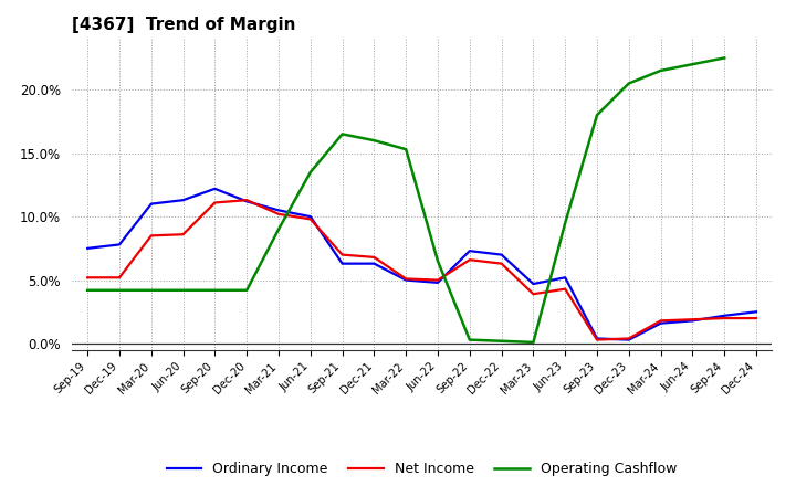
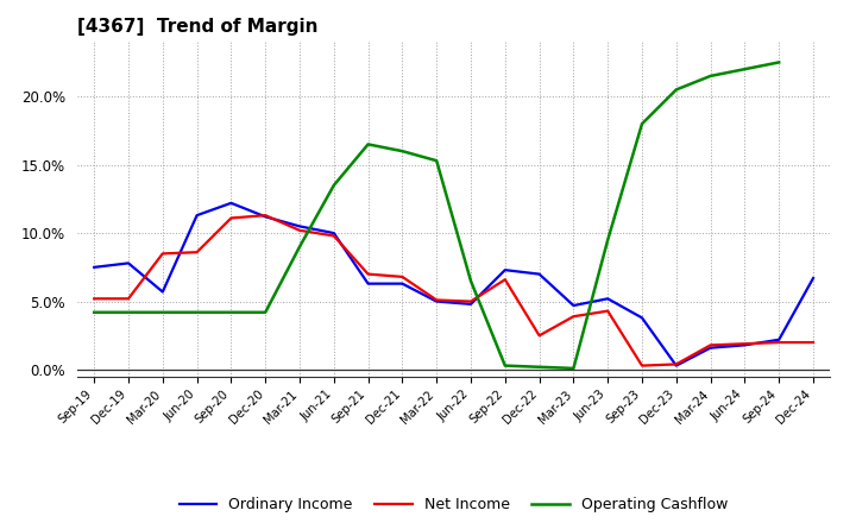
Ordinary Income/Mar-20: 11.0% -> 5.7%
Net Income/Dec-22: 6.3% -> 2.5%
Ordinary Income/Sep-23: 0.4% -> 3.8%
Ordinary Income/Dec-24: 2.5% -> 6.7%
